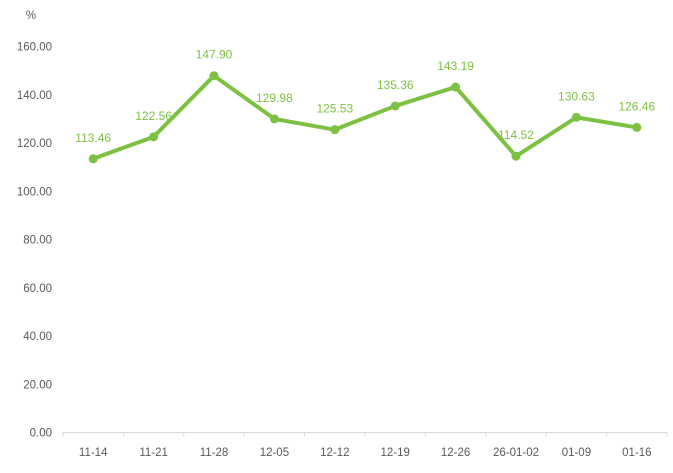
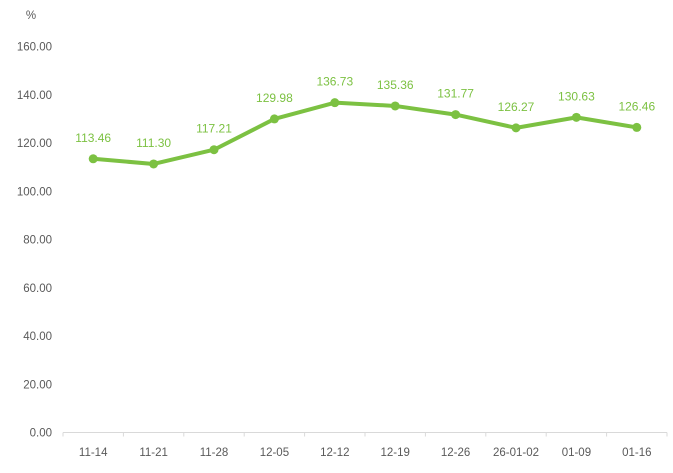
11-21: 122.56 -> 111.30
11-28: 147.90 -> 117.21
12-12: 125.53 -> 136.73
12-26: 143.19 -> 131.77
26-01-02: 114.52 -> 126.27
